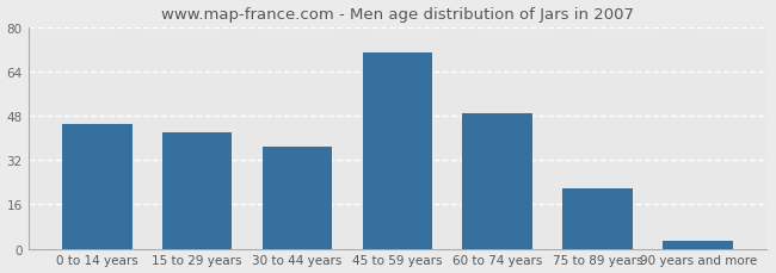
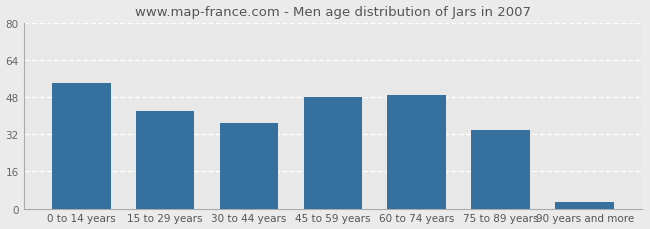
0 to 14 years: 45 -> 54
45 to 59 years: 71 -> 48
75 to 89 years: 22 -> 34
